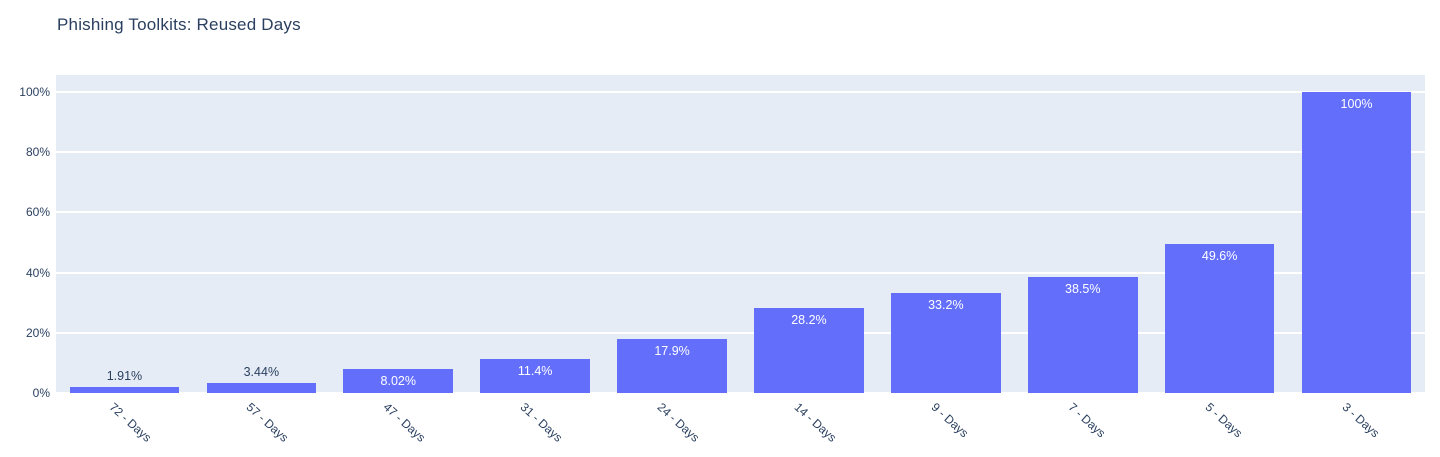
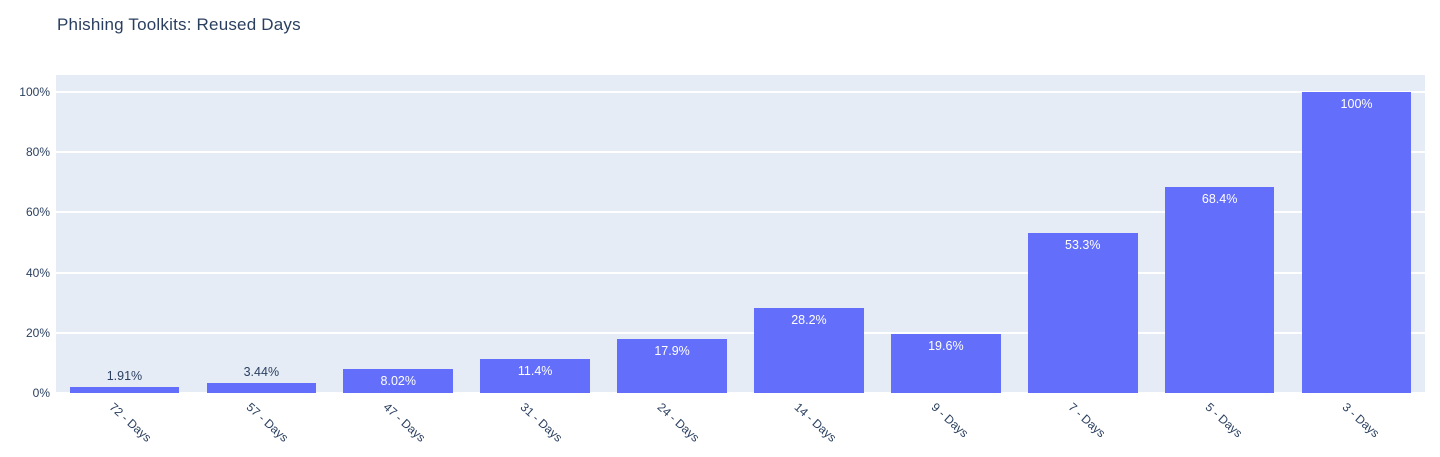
9 - Days: 33.2% -> 19.6%
7 - Days: 38.5% -> 53.3%
5 - Days: 49.6% -> 68.4%
